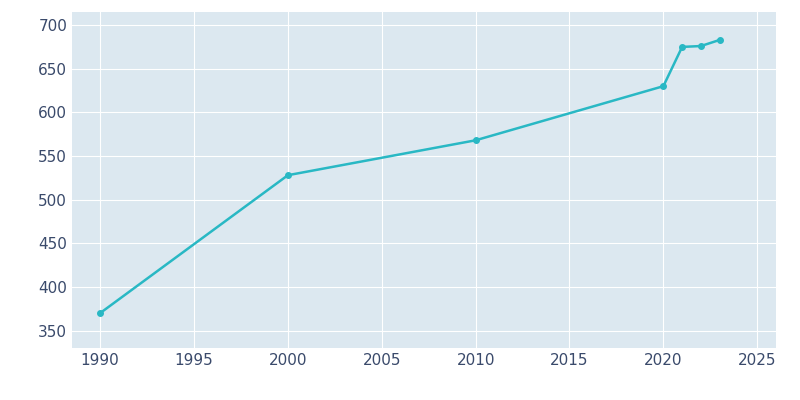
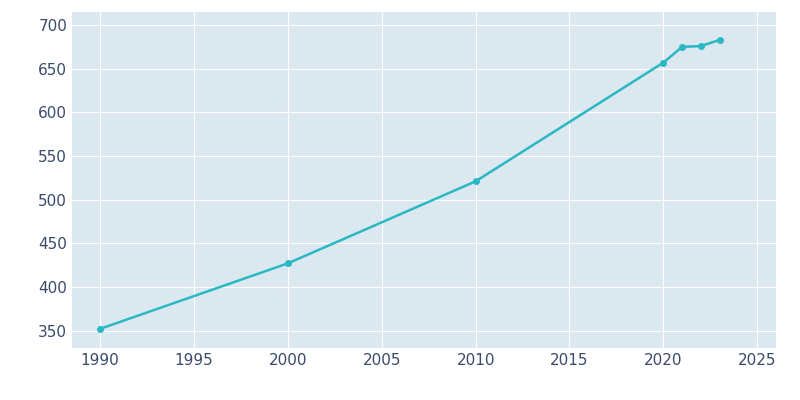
1990: 370 -> 352
2000: 528 -> 427
2010: 568 -> 521
2020: 630 -> 657
